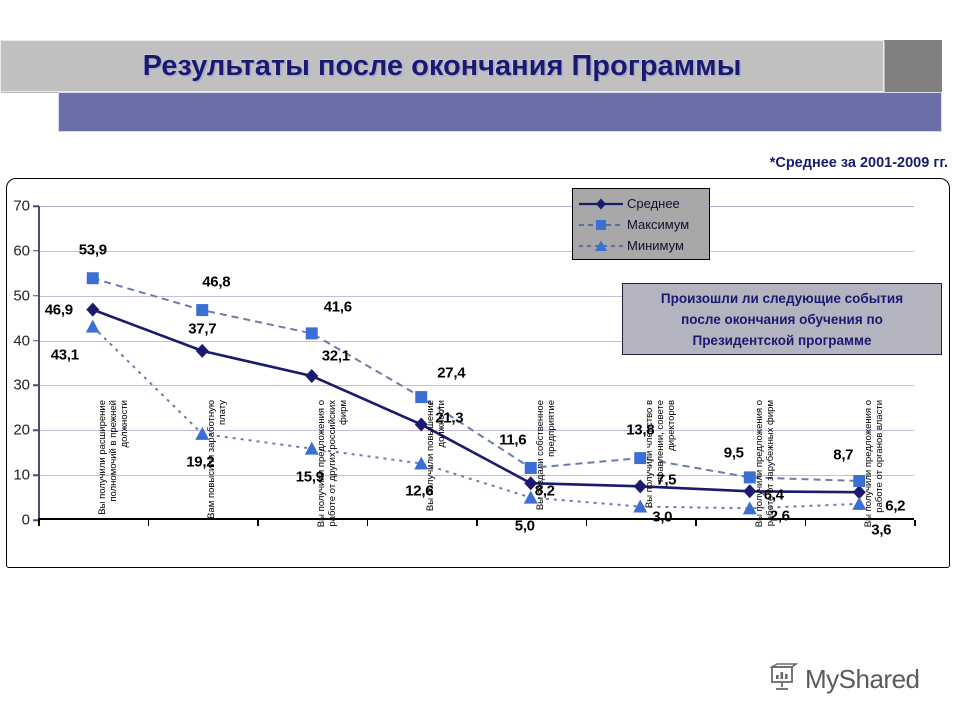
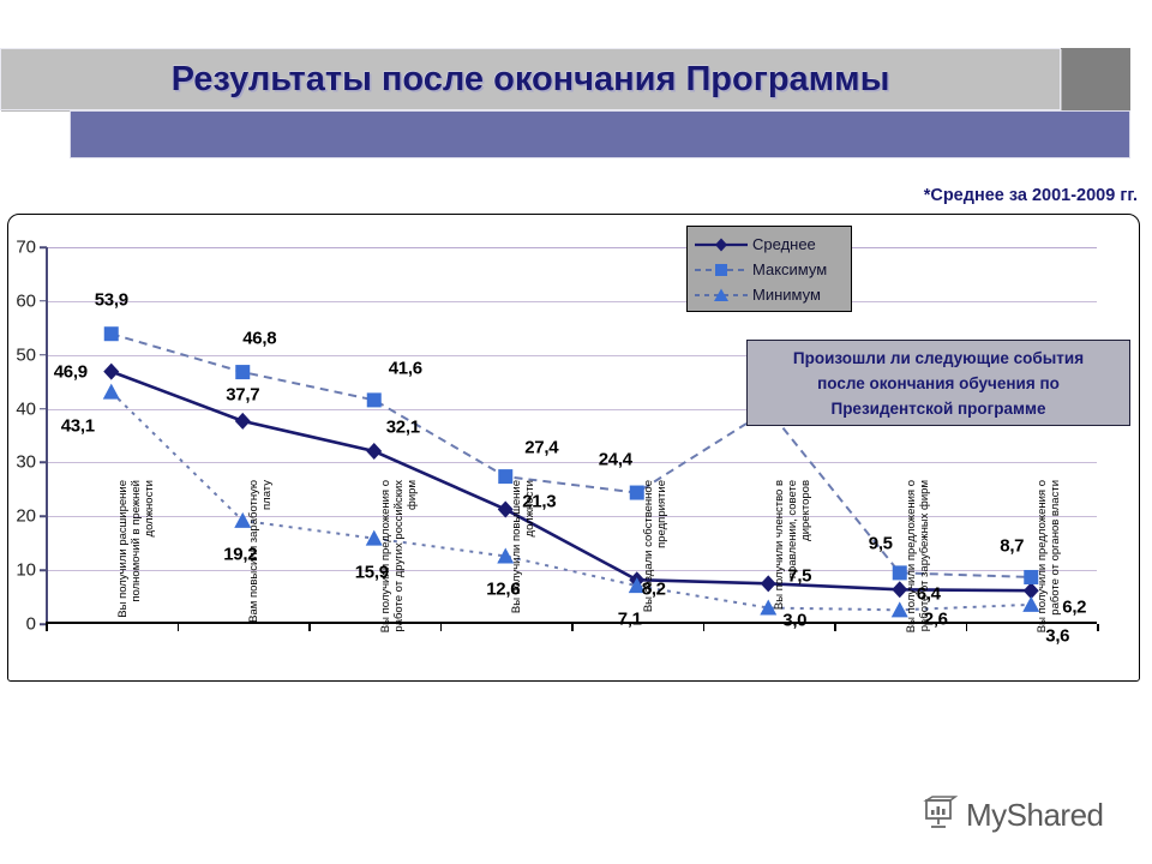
Максимум/Вы создали собственное предприятие: 11,6 -> 24,4
Минимум/Вы создали собственное предприятие: 5,0 -> 7,1
Максимум/Вы получили членство в правлении, совете директоров: 13,8 -> 39,8
